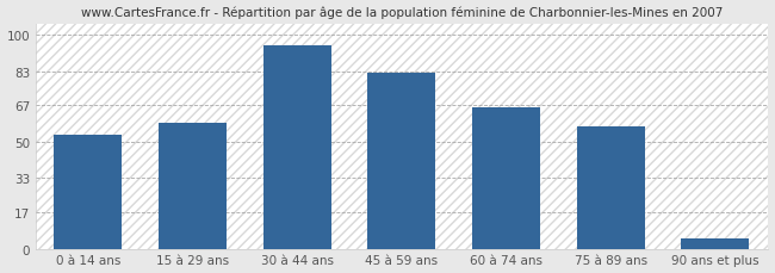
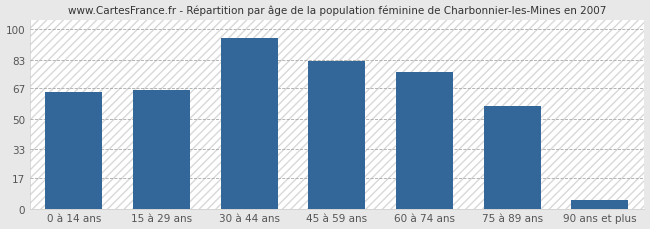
0 à 14 ans: 53 -> 65
15 à 29 ans: 59 -> 66
60 à 74 ans: 66 -> 76
